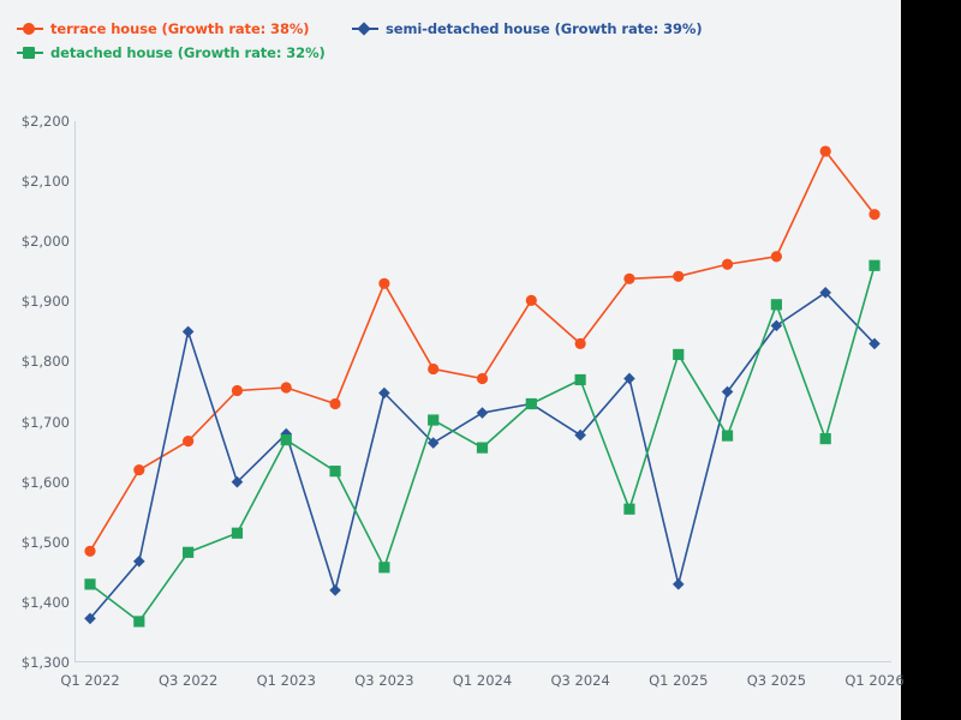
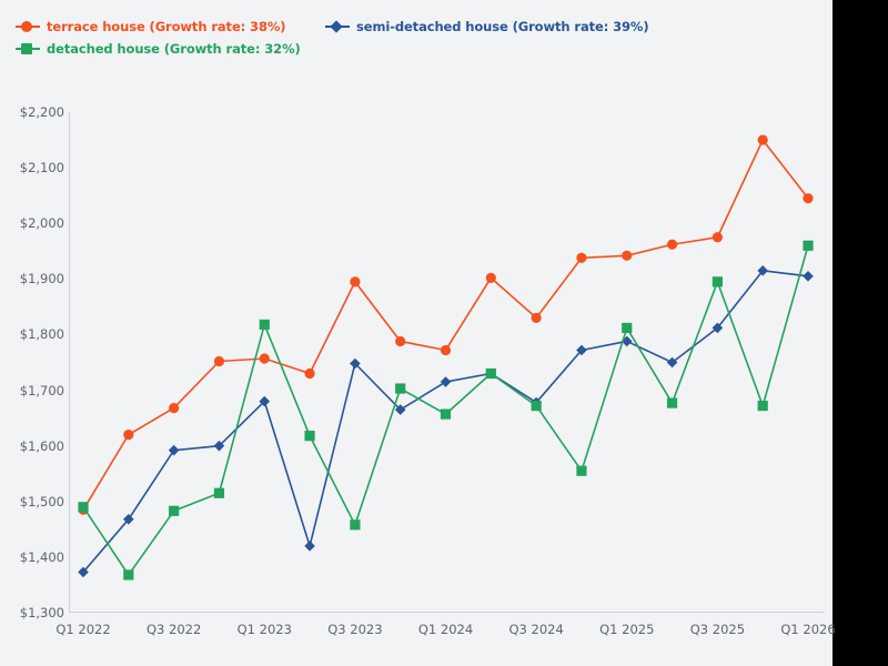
detached house (Growth rate: 32%)/Q1 2022: $1430 -> $1490
semi-detached house (Growth rate: 39%)/Q3 2022: $1850 -> $1590
detached house (Growth rate: 32%)/Q1 2023: $1670 -> $1820
terrace house (Growth rate: 38%)/Q3 2023: $1930 -> $1900
detached house (Growth rate: 32%)/Q3 2024: $1770 -> $1670
semi-detached house (Growth rate: 39%)/Q1 2025: $1430 -> $1790
semi-detached house (Growth rate: 39%)/Q3 2025: $1860 -> $1810
semi-detached house (Growth rate: 39%)/Q1 2026: $1830 -> $1900
